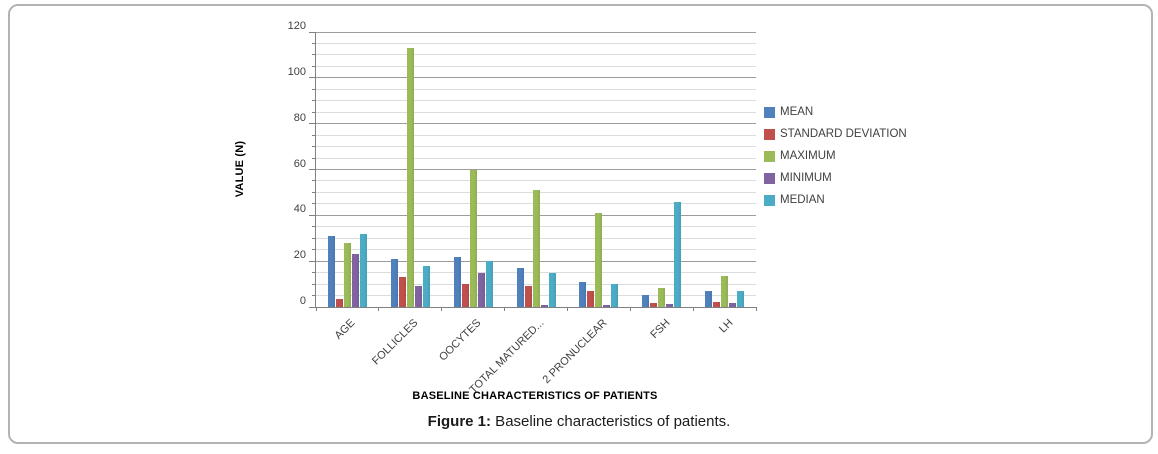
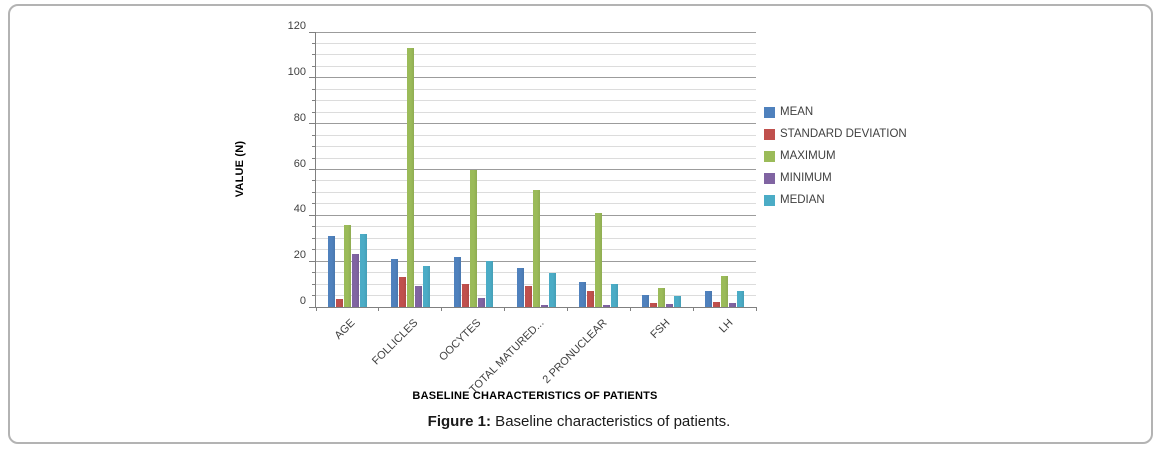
MAXIMUM/AGE: 28 -> 36
MINIMUM/OOCYTES: 15 -> 4
MEDIAN/FSH: 46 -> 5
